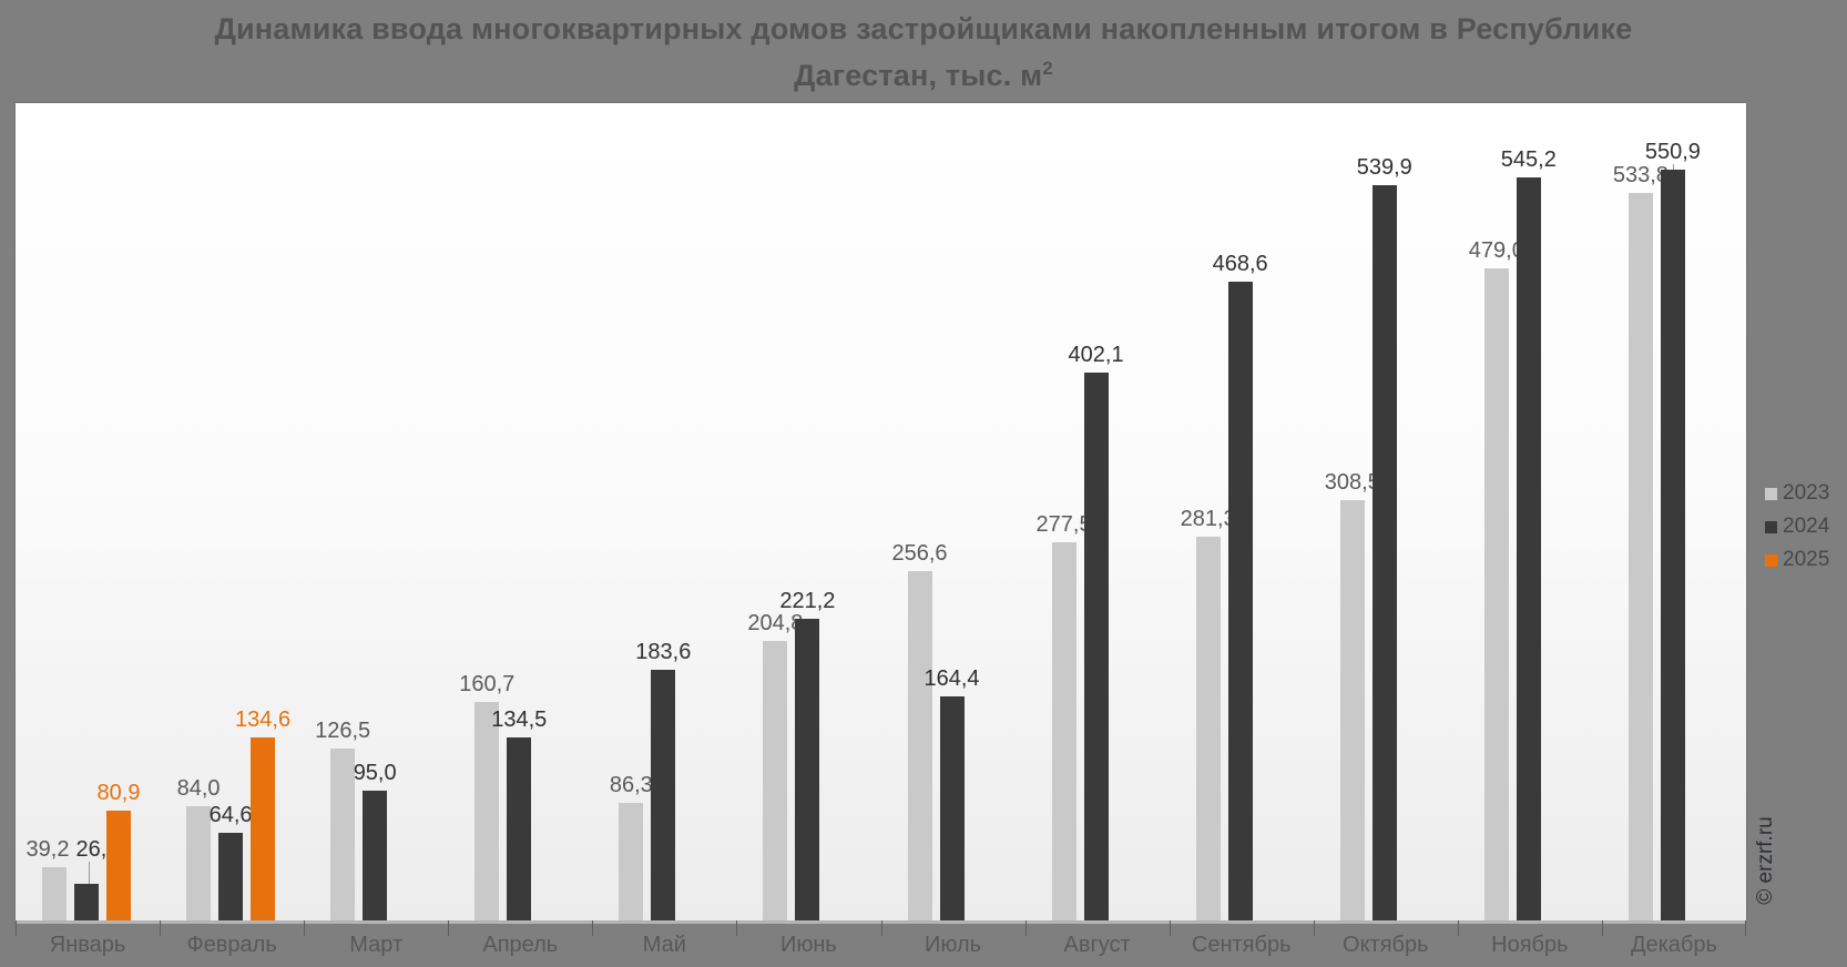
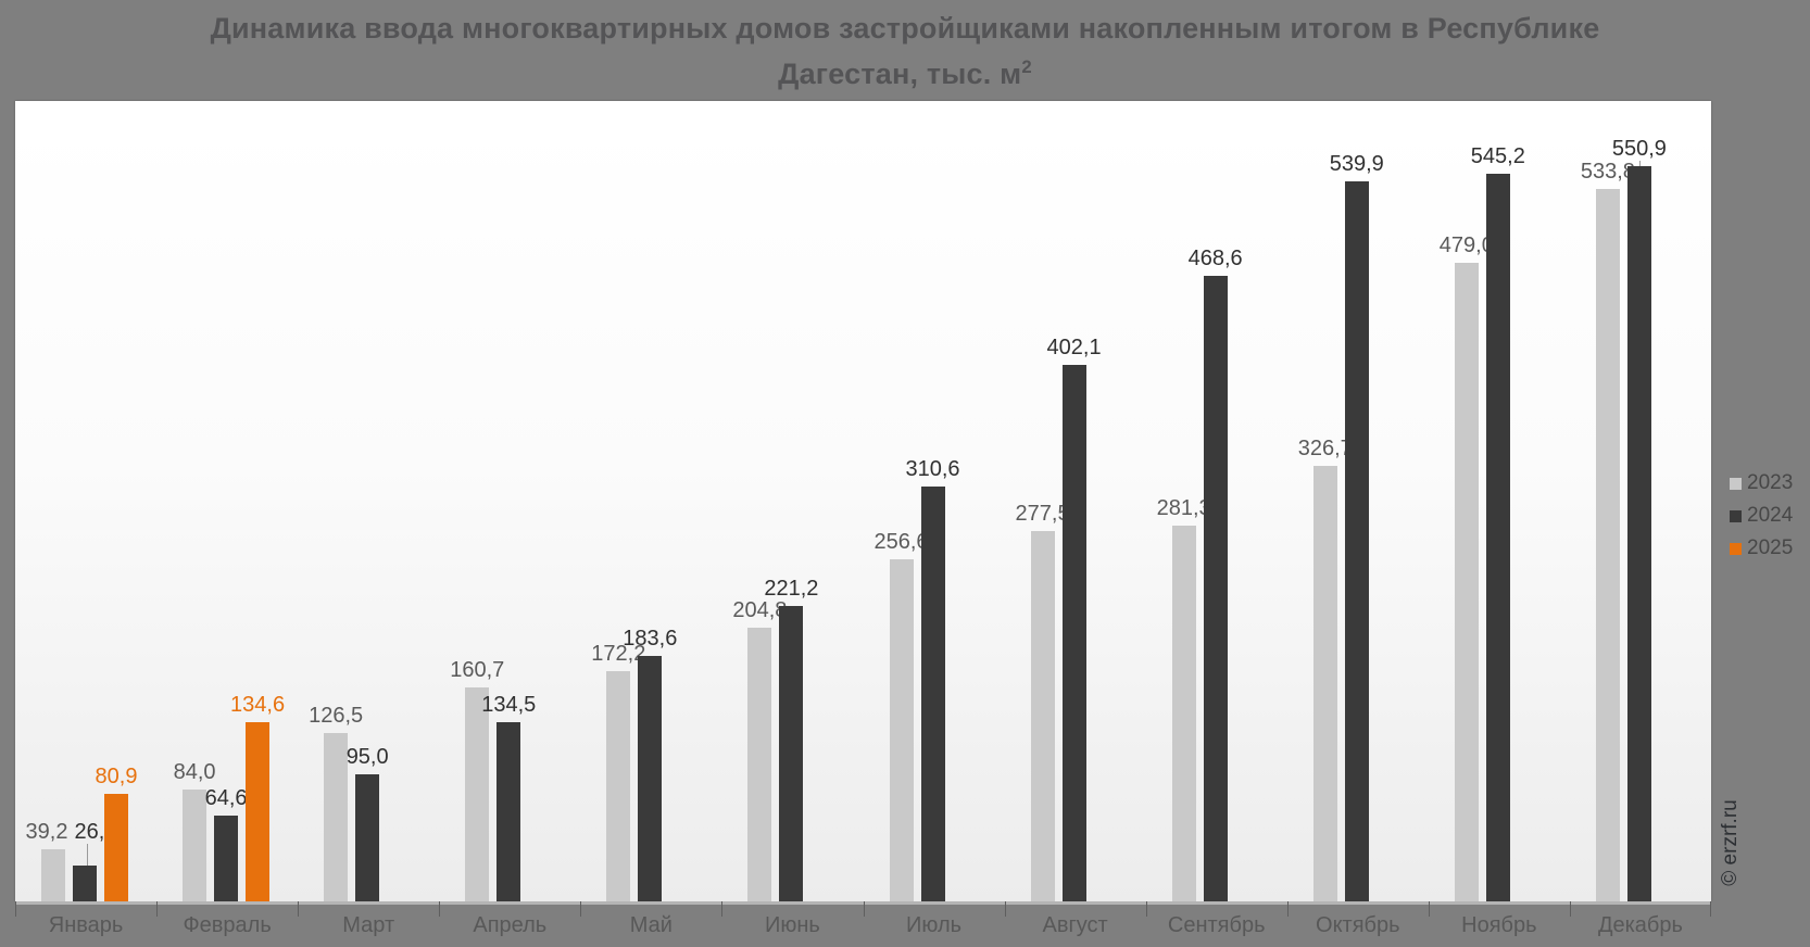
2023/Май: 86,3 -> 172,2
2024/Июль: 164,4 -> 310,6
2023/Октябрь: 308,5 -> 326,7
